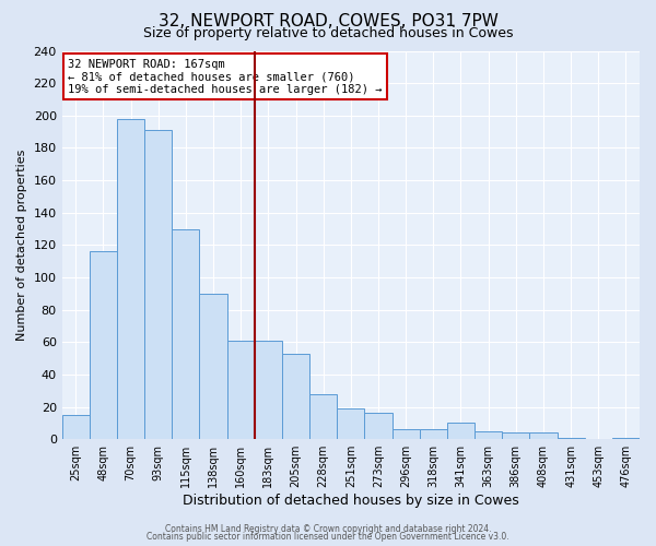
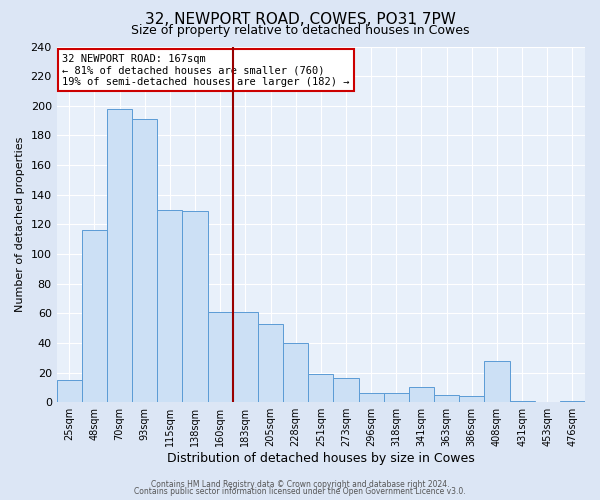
138sqm: 90 -> 129
228sqm: 28 -> 40
408sqm: 4 -> 28
